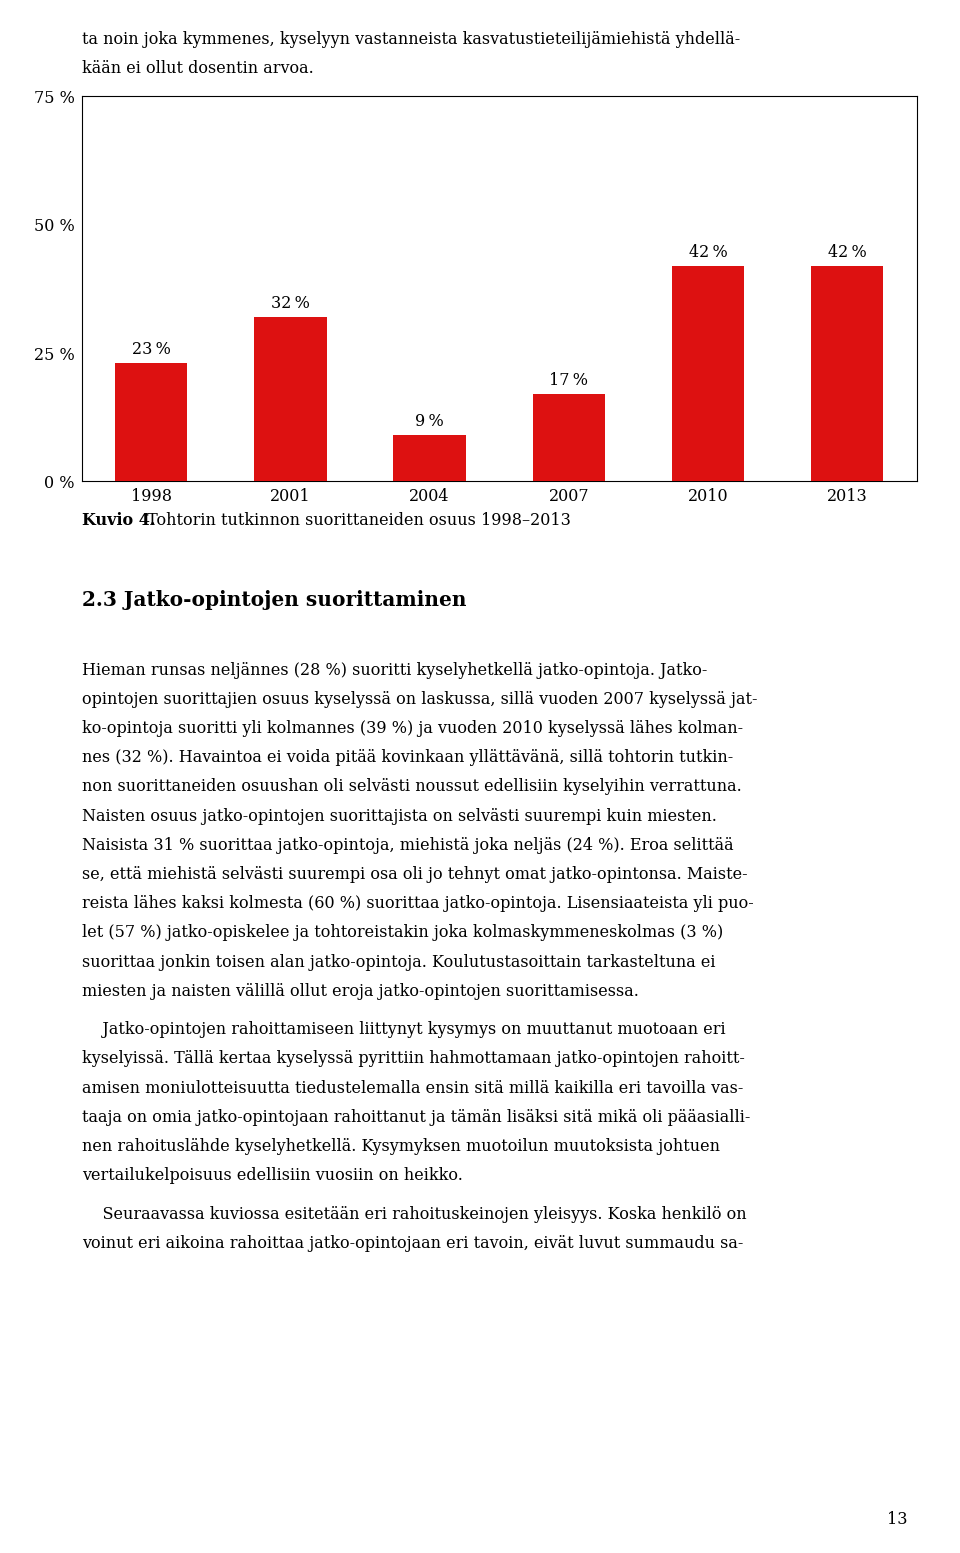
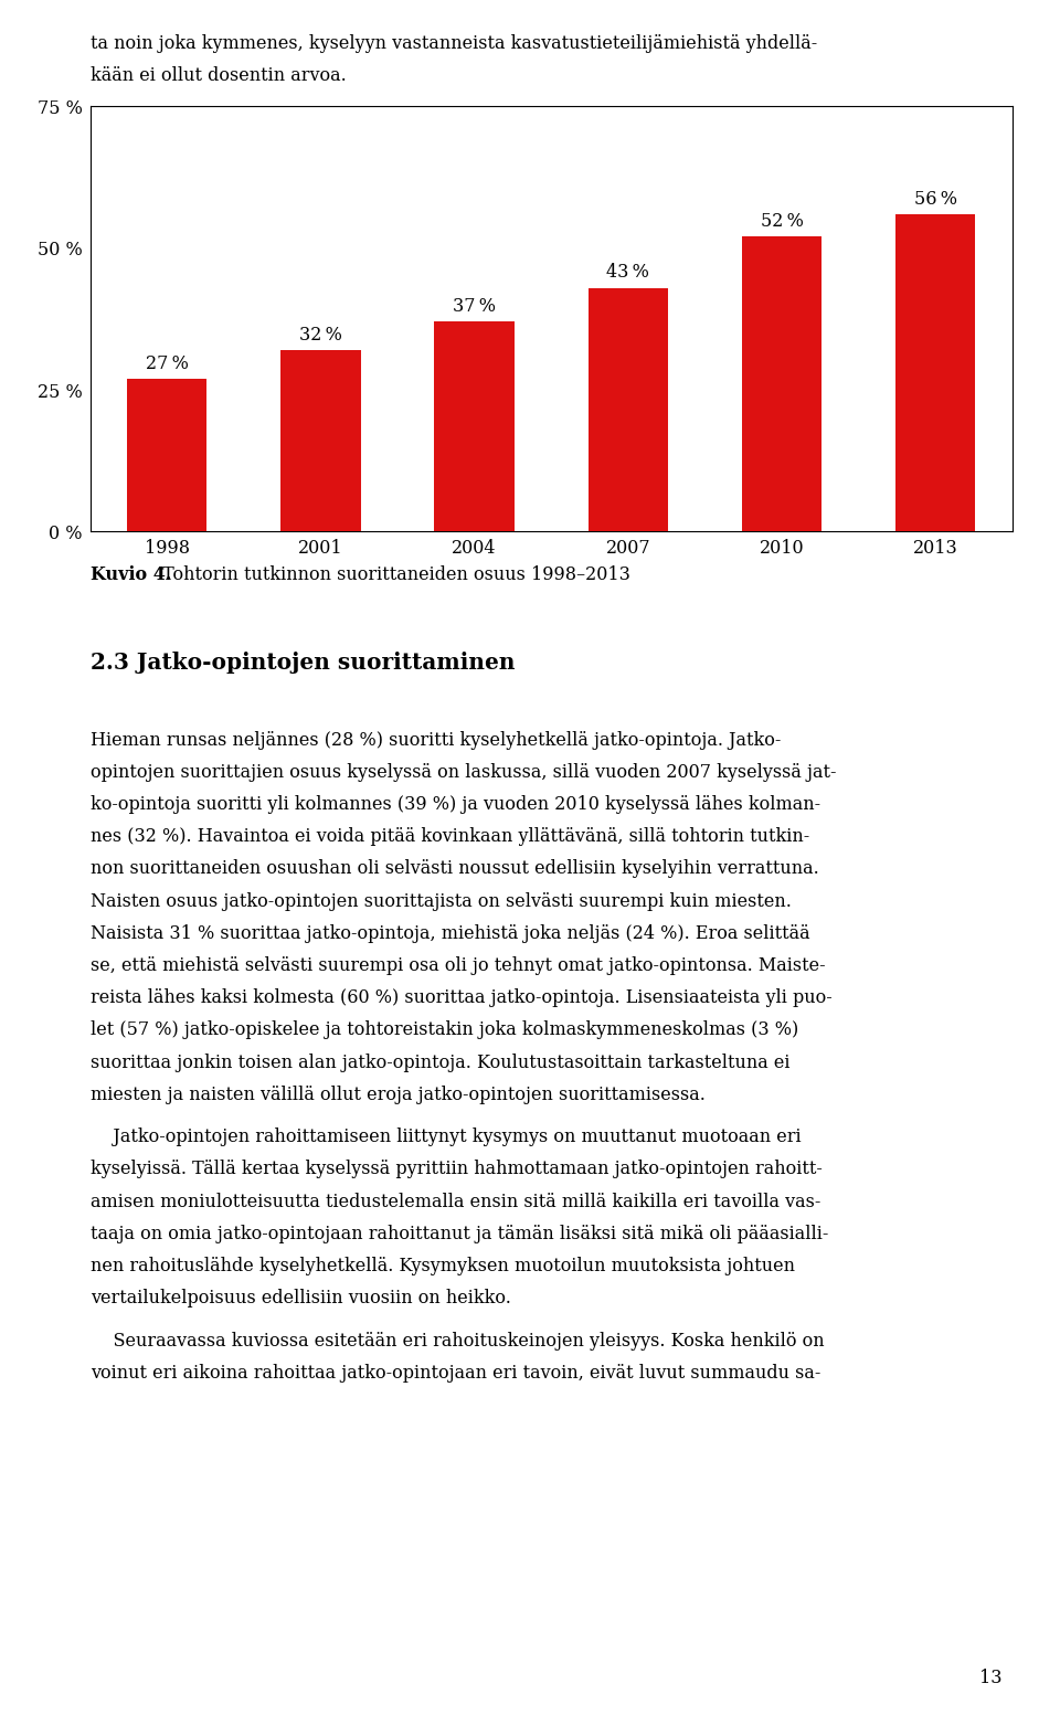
1998: 23 -> 27
2004: 9 -> 37
2007: 17 -> 43
2010: 42 -> 52
2013: 42 -> 56
